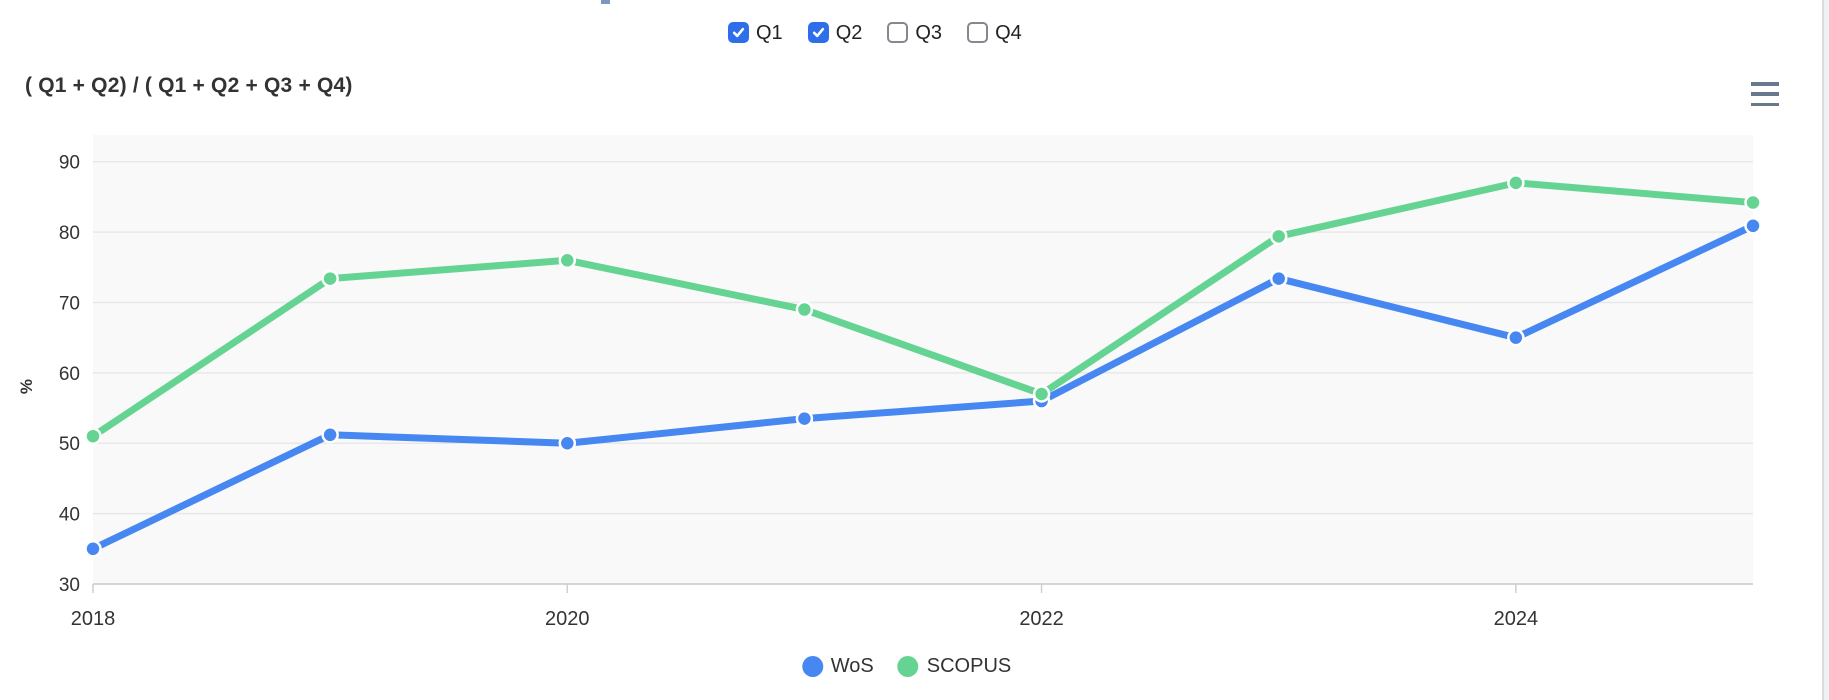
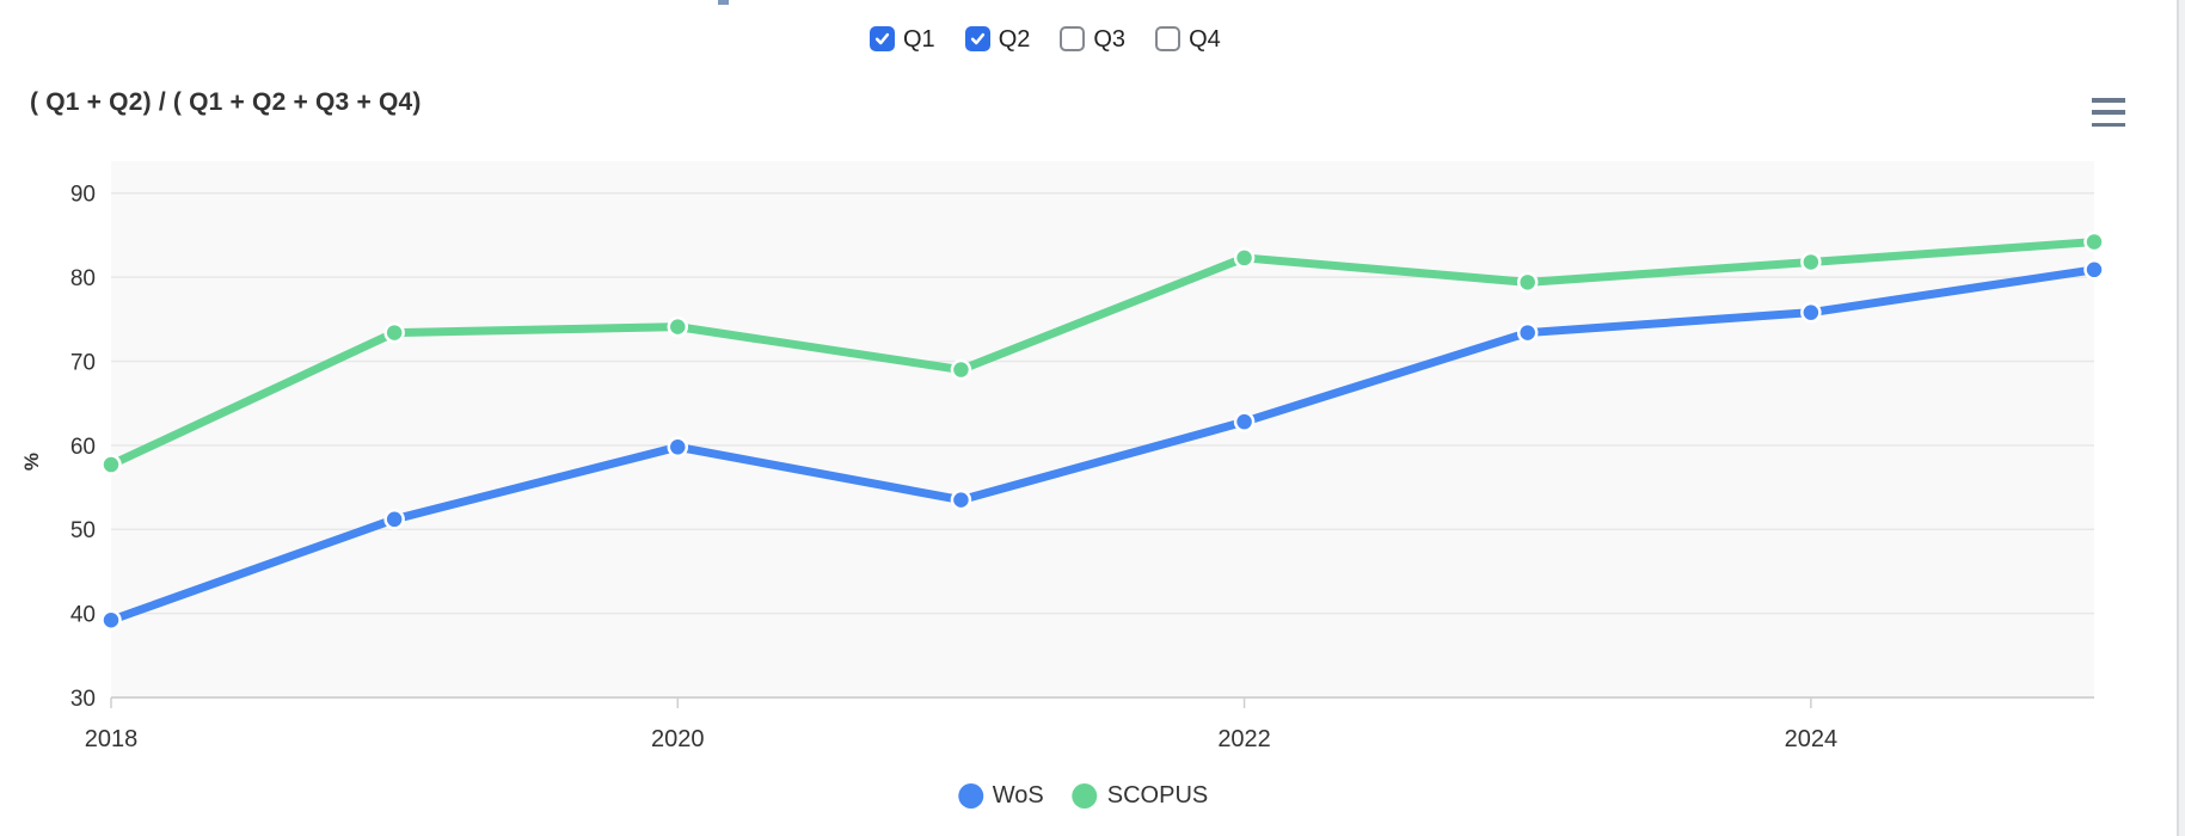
WoS/2018: 35 -> 39
SCOPUS/2018: 51 -> 58
WoS/2020: 50 -> 60
SCOPUS/2020: 76 -> 74
WoS/2022: 56 -> 63
SCOPUS/2022: 57 -> 82
WoS/2024: 65 -> 76
SCOPUS/2024: 87 -> 82
